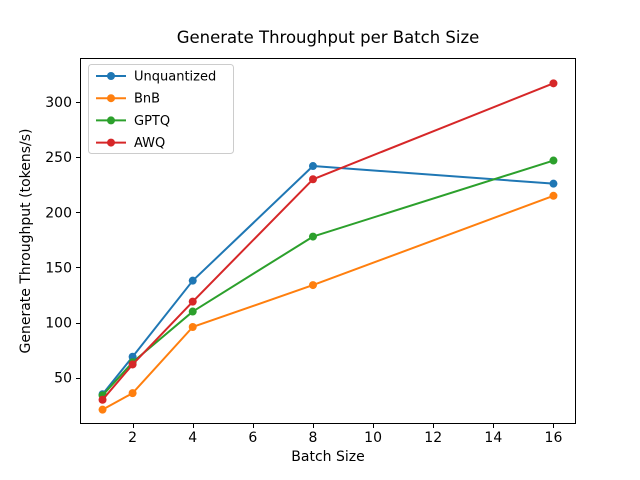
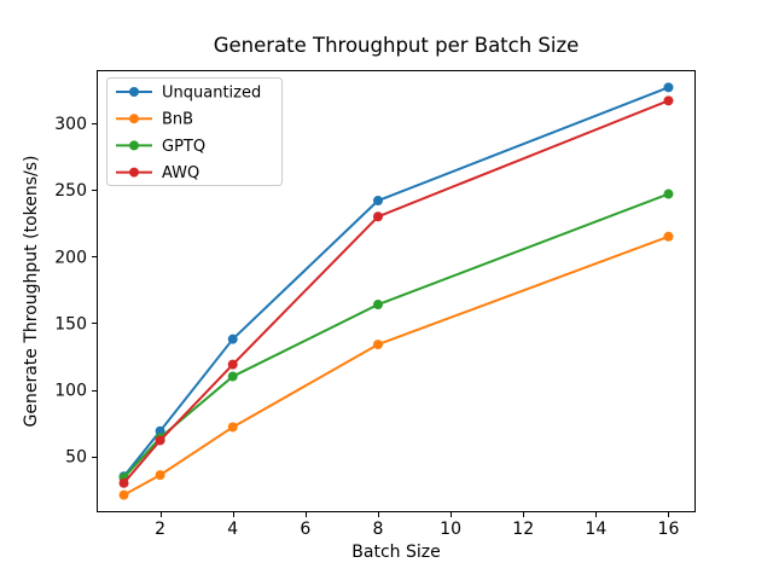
BnB/4: 96 -> 72
GPTQ/8: 178 -> 164
Unquantized/16: 226 -> 327
